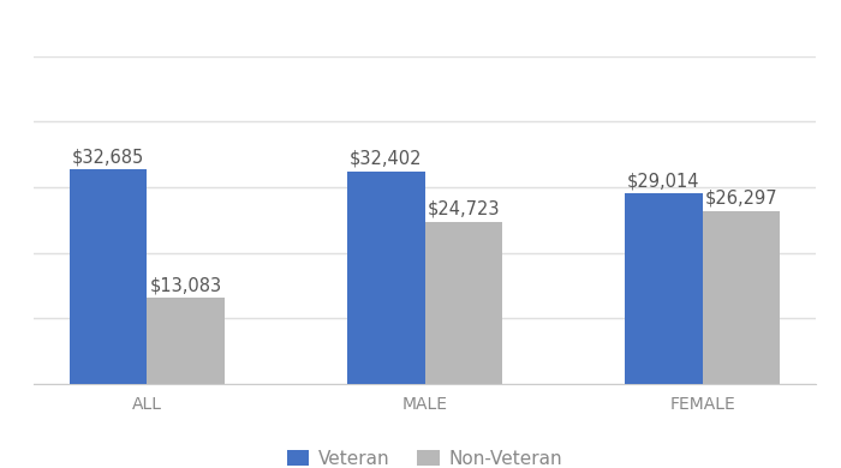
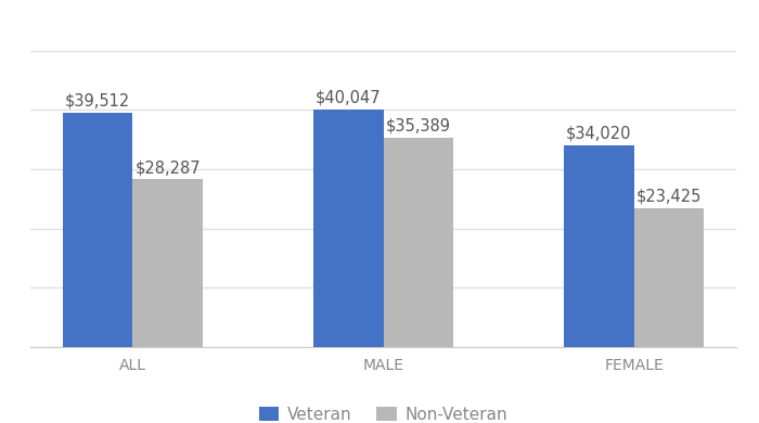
Veteran/ALL: $32,685 -> $39,512
Non-Veteran/ALL: $13,083 -> $28,287
Veteran/MALE: $32,402 -> $40,047
Non-Veteran/MALE: $24,723 -> $35,389
Veteran/FEMALE: $29,014 -> $34,020
Non-Veteran/FEMALE: $26,297 -> $23,425
